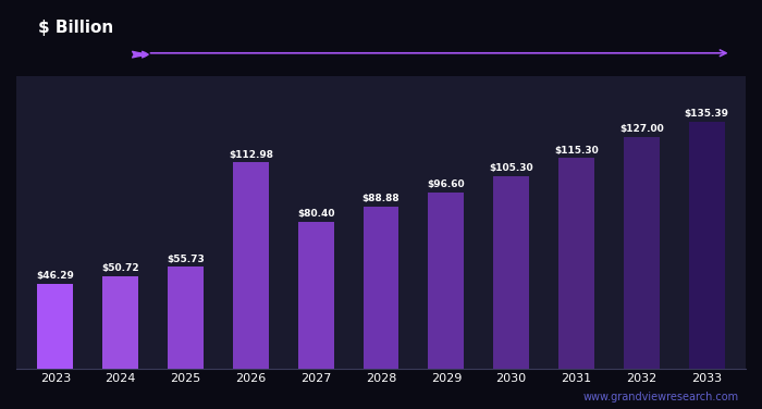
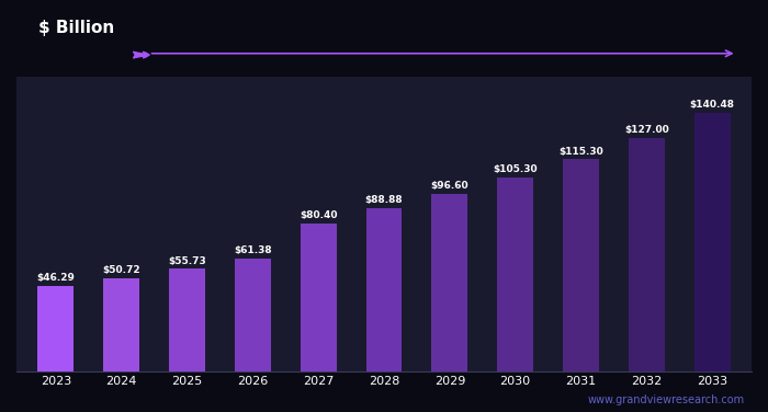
2026: $112.98 -> $61.38
2033: $135.39 -> $140.48
